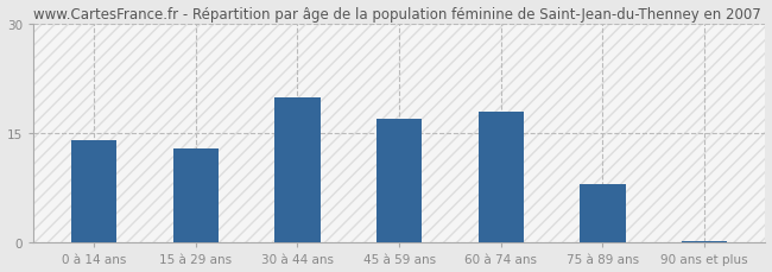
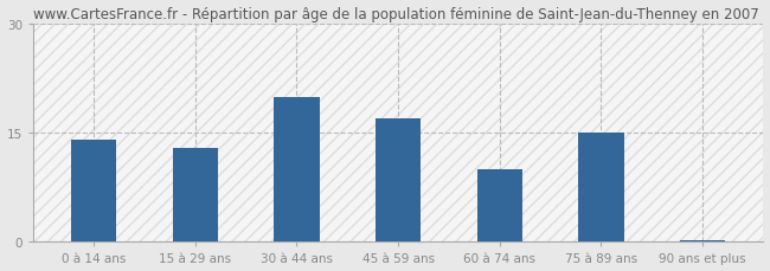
60 à 74 ans: 18.0 -> 10.0
75 à 89 ans: 8.0 -> 15.0
